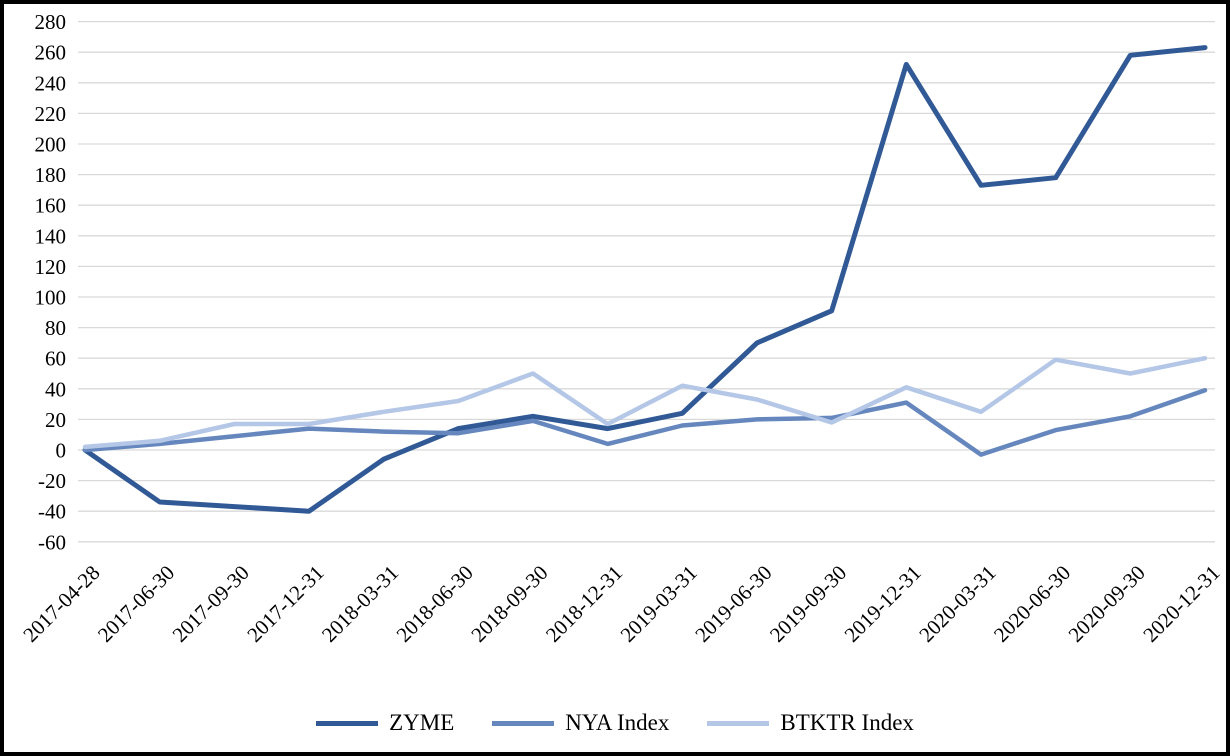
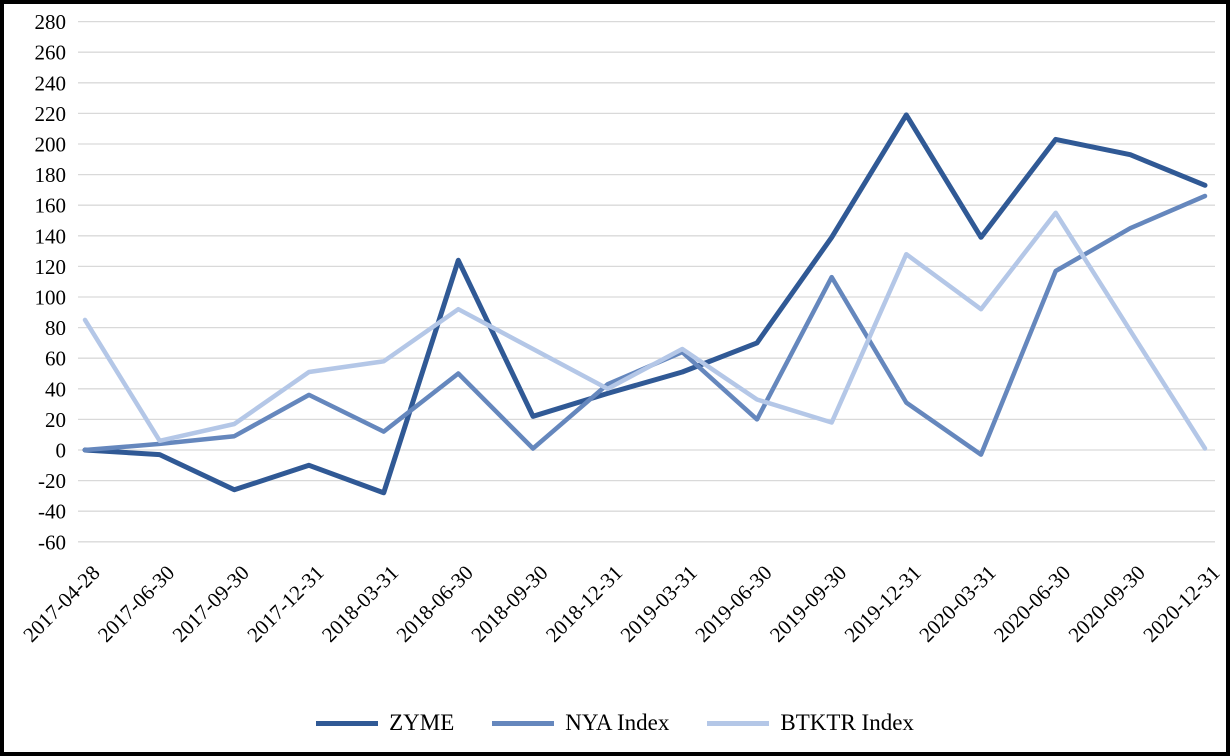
BTKTR Index/2017-04-28: 2 -> 85
ZYME/2017-06-30: -34 -> -3
ZYME/2017-09-30: -37 -> -26
ZYME/2017-12-31: -40 -> -10
NYA Index/2017-12-31: 14 -> 36
BTKTR Index/2017-12-31: 17 -> 51
ZYME/2018-03-31: -6 -> -28
BTKTR Index/2018-03-31: 25 -> 58
ZYME/2018-06-30: 14 -> 124
NYA Index/2018-06-30: 11 -> 50
BTKTR Index/2018-06-30: 32 -> 92
NYA Index/2018-09-30: 19 -> 1
BTKTR Index/2018-09-30: 50 -> 66
ZYME/2018-12-31: 14 -> 37
NYA Index/2018-12-31: 4 -> 43
BTKTR Index/2018-12-31: 17 -> 40
ZYME/2019-03-31: 24 -> 51
NYA Index/2019-03-31: 16 -> 64
BTKTR Index/2019-03-31: 42 -> 66
ZYME/2019-09-30: 91 -> 139
NYA Index/2019-09-30: 21 -> 113
ZYME/2019-12-31: 252 -> 219
BTKTR Index/2019-12-31: 41 -> 128
ZYME/2020-03-31: 173 -> 139
BTKTR Index/2020-03-31: 25 -> 92
ZYME/2020-06-30: 178 -> 203
NYA Index/2020-06-30: 13 -> 117
BTKTR Index/2020-06-30: 59 -> 155
ZYME/2020-09-30: 258 -> 193
NYA Index/2020-09-30: 22 -> 145
BTKTR Index/2020-09-30: 50 -> 78
ZYME/2020-12-31: 263 -> 173
NYA Index/2020-12-31: 39 -> 166
BTKTR Index/2020-12-31: 60 -> 1
